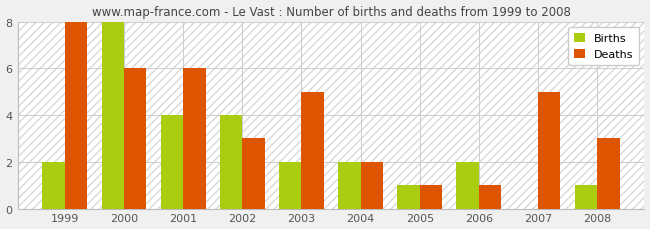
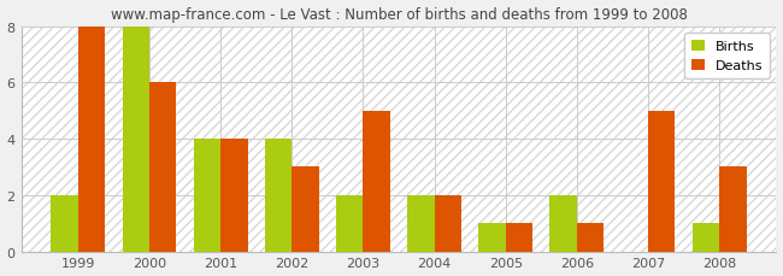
Deaths/2001: 6 -> 4
